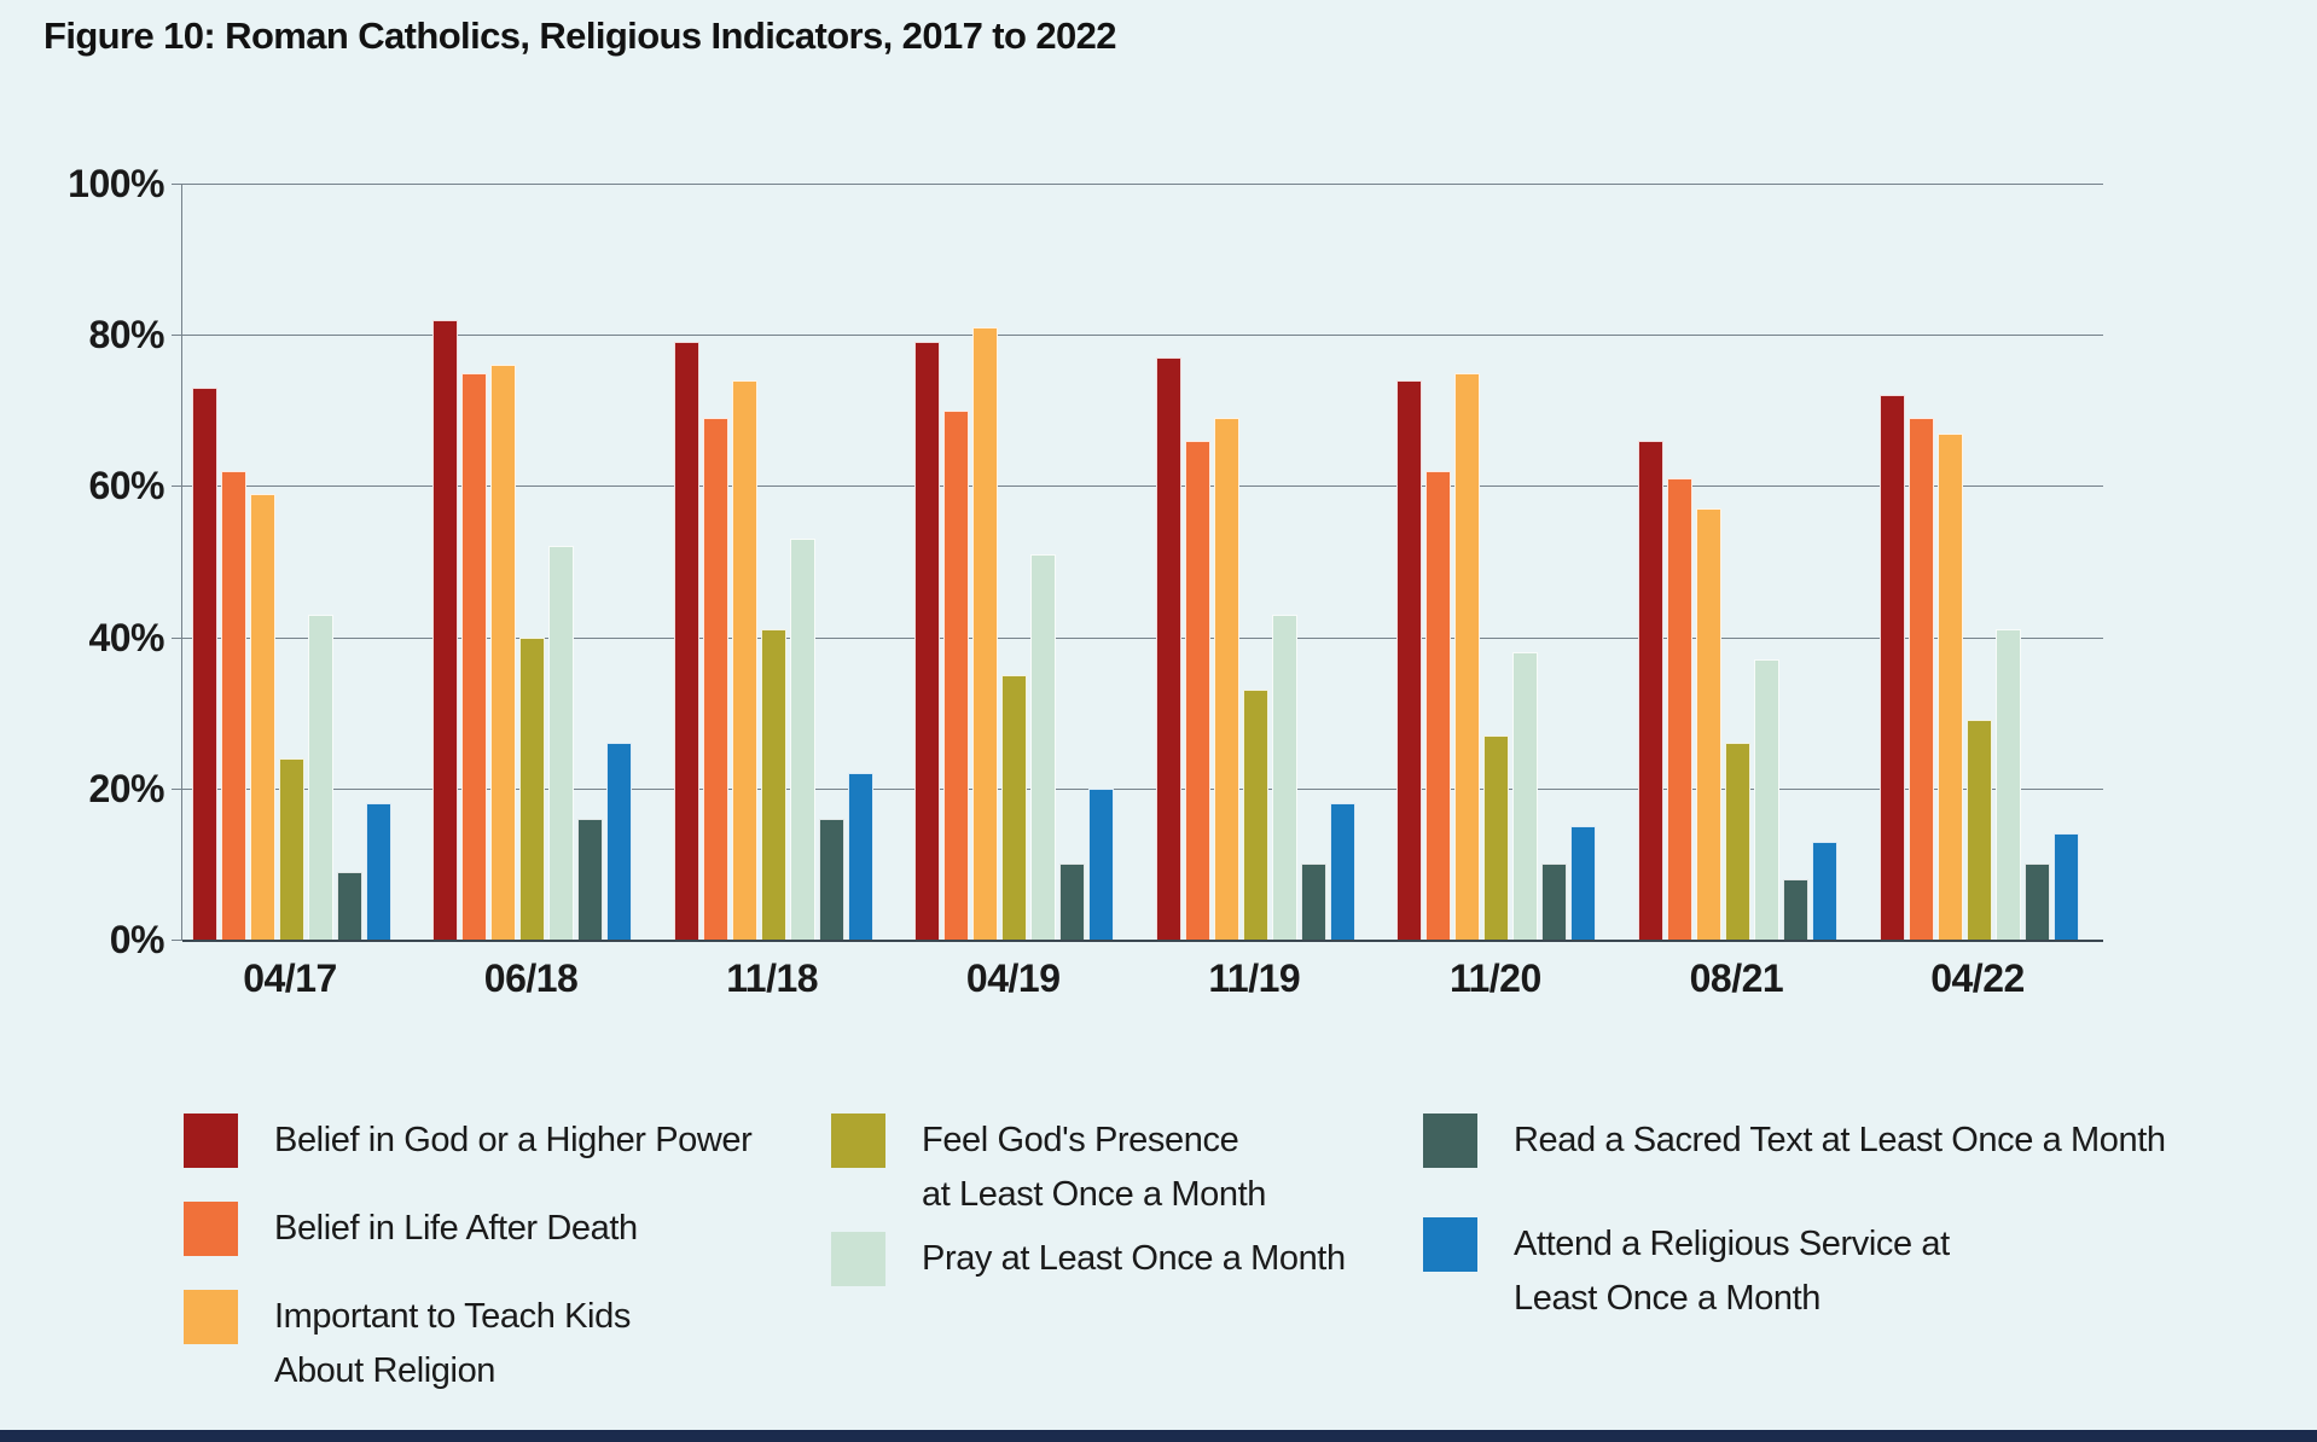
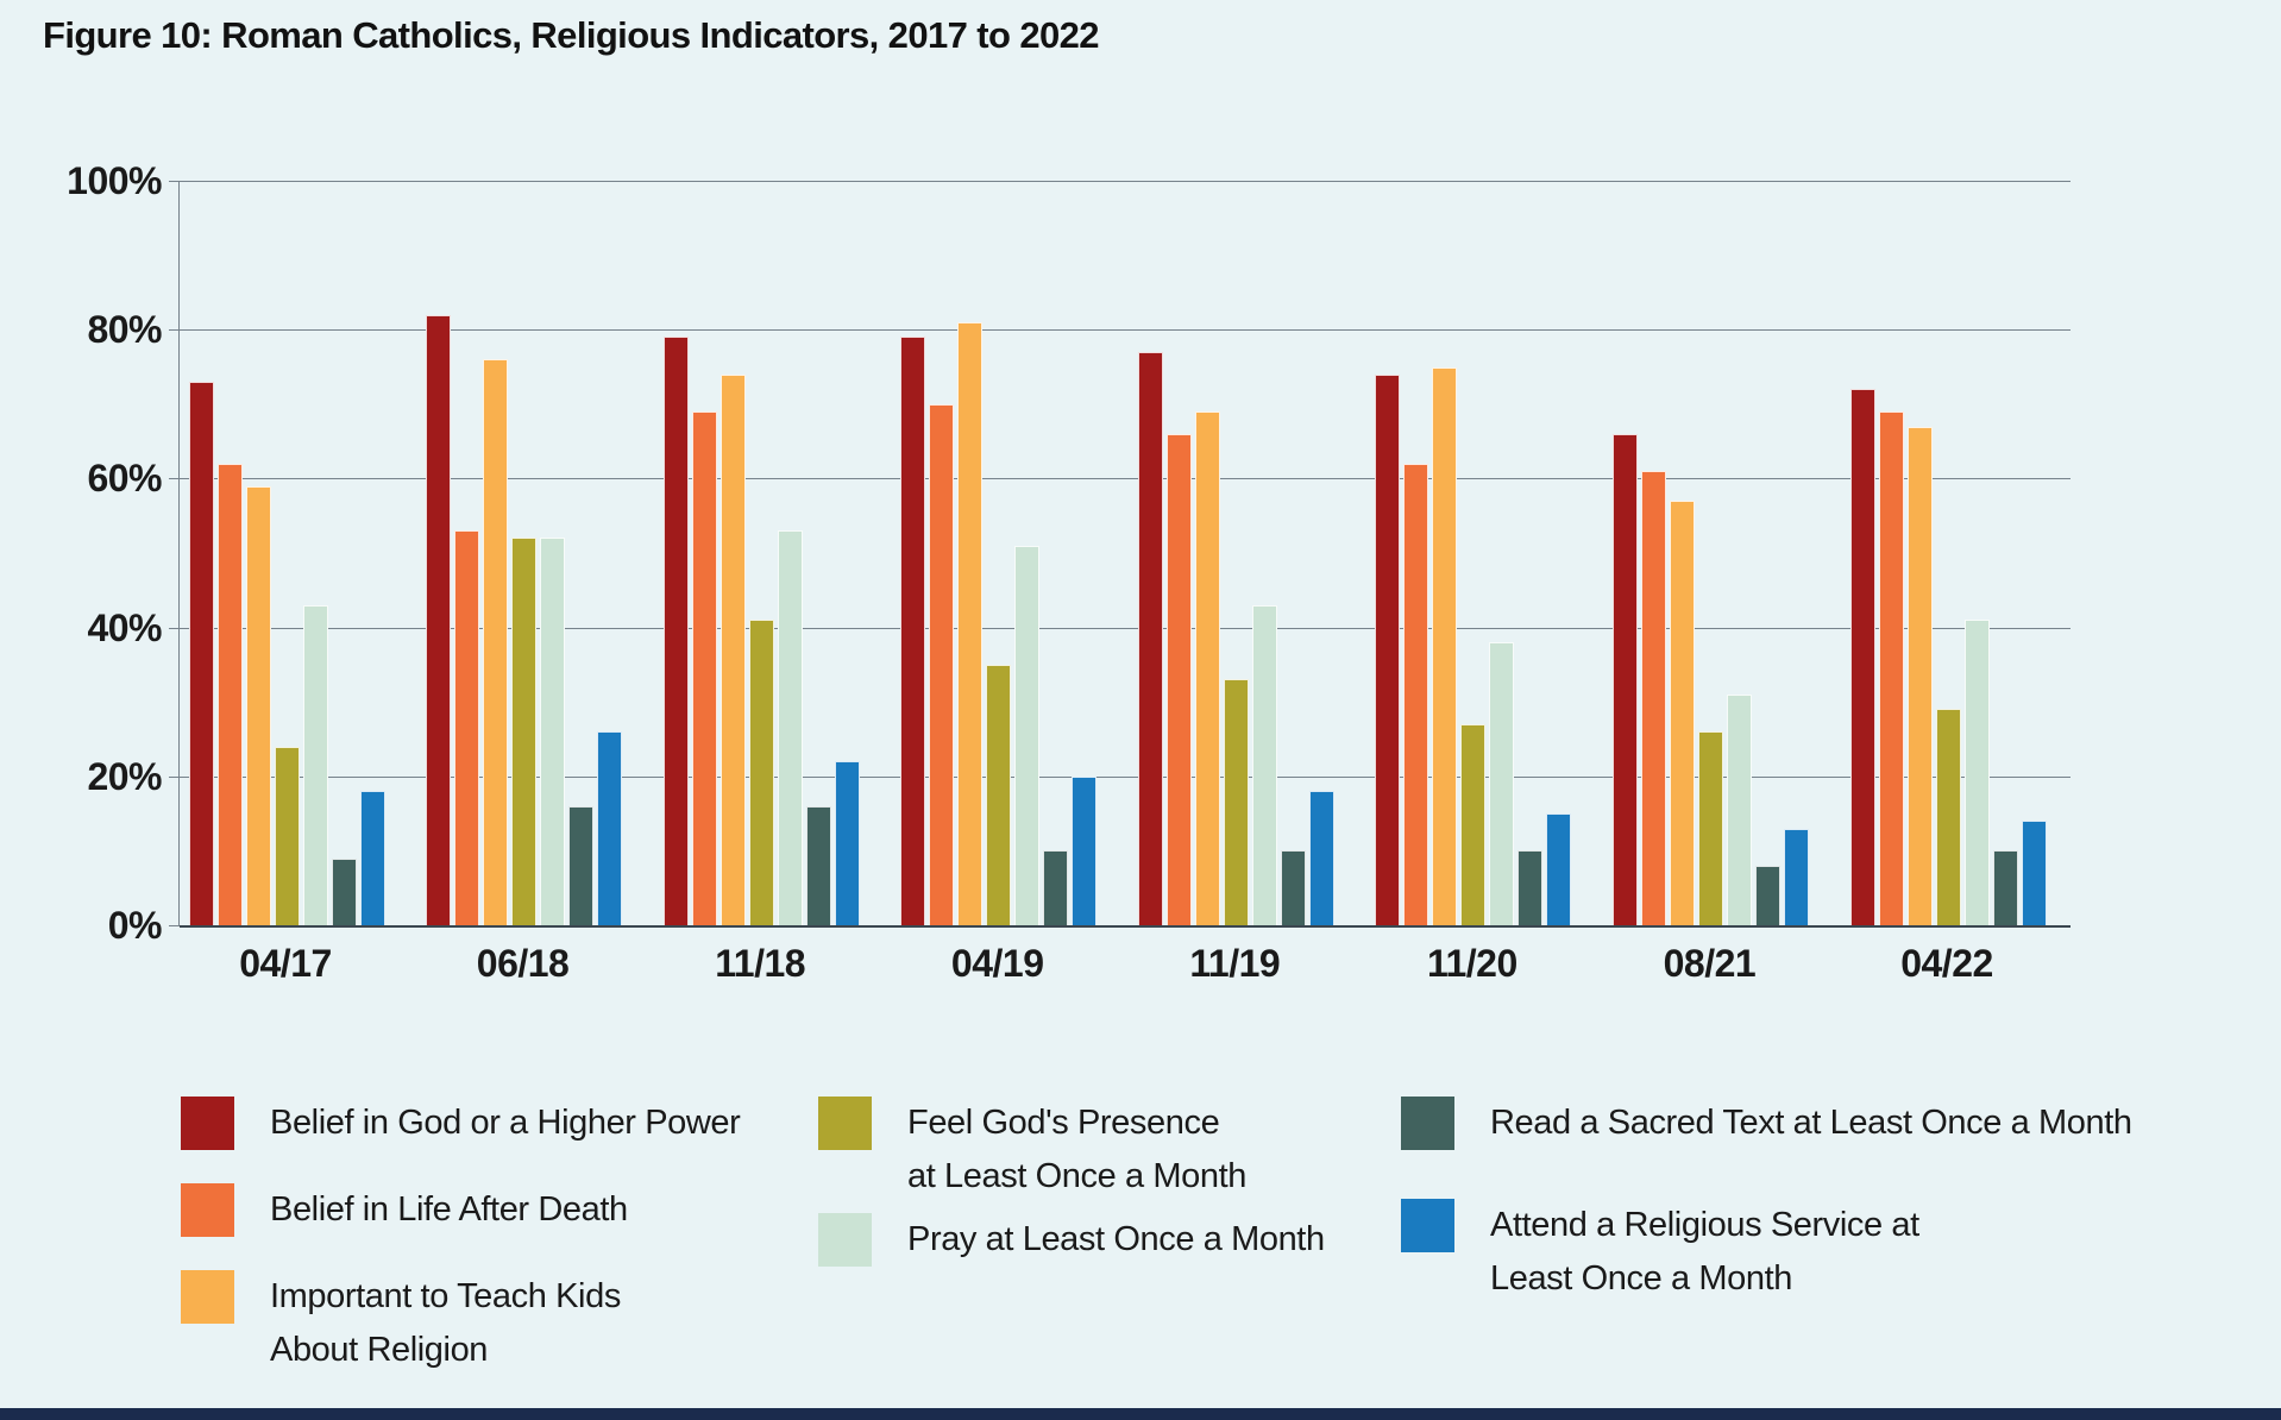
Belief in Life After Death/06/18: 75% -> 53%
Feel God's Presence at Least Once a Month/06/18: 40% -> 52%
Pray at Least Once a Month/08/21: 37% -> 31%
